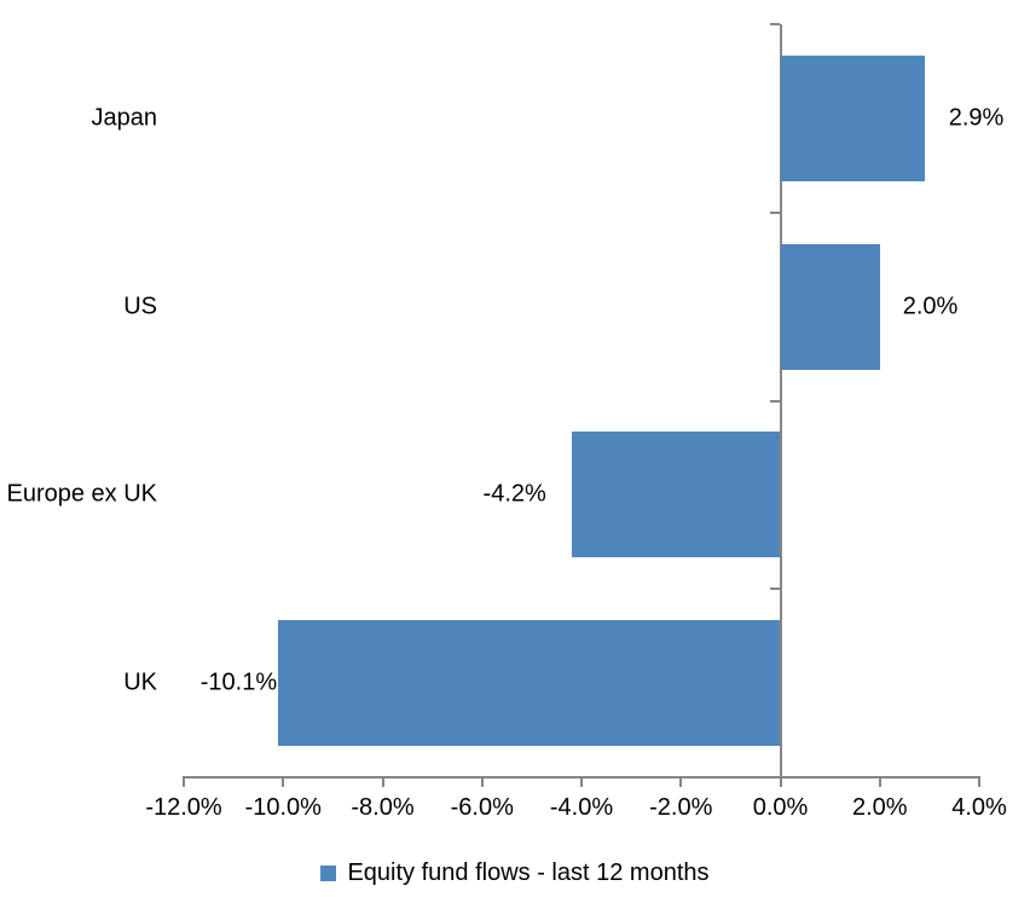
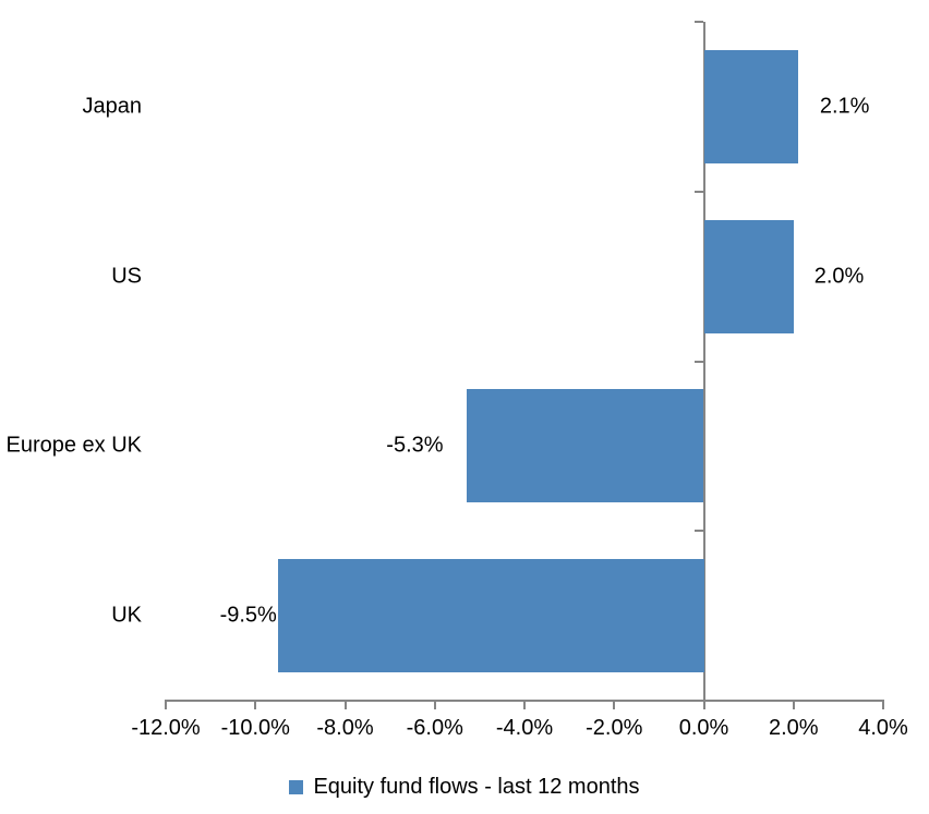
Japan: 2.9% -> 2.1%
Europe ex UK: -4.2% -> -5.3%
UK: -10.1% -> -9.5%
